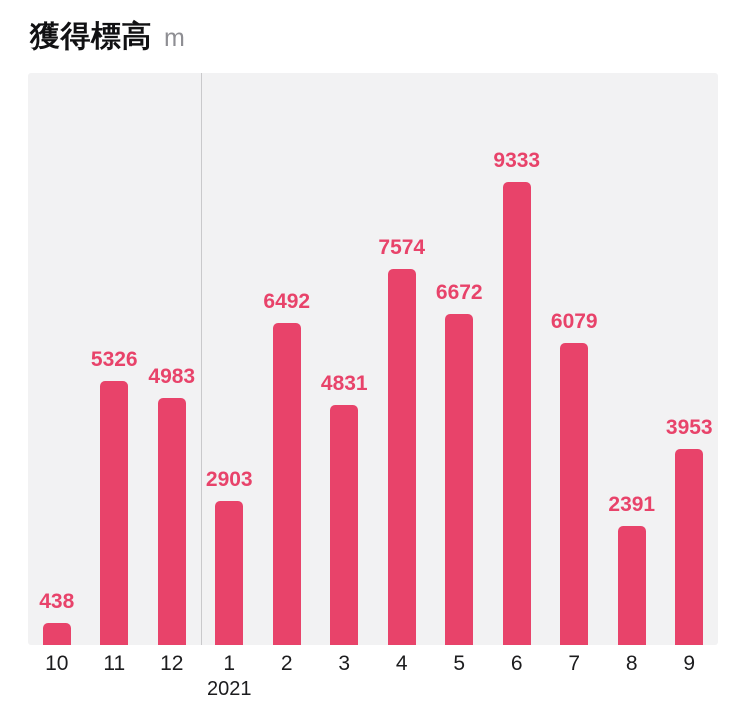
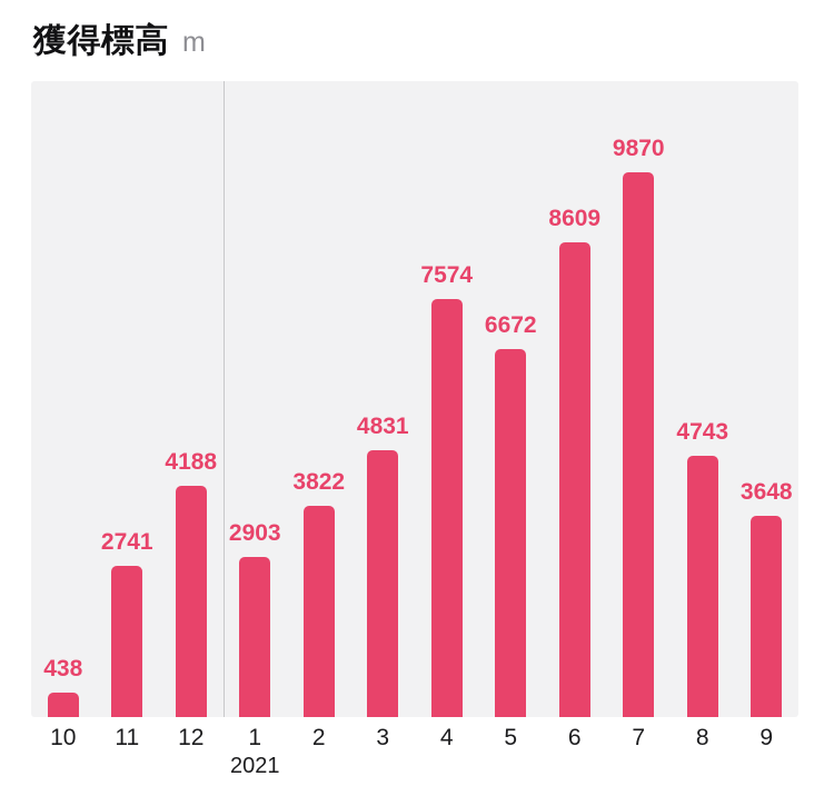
11: 5326 -> 2741
12: 4983 -> 4188
2: 6492 -> 3822
6: 9333 -> 8609
7: 6079 -> 9870
8: 2391 -> 4743
9: 3953 -> 3648
